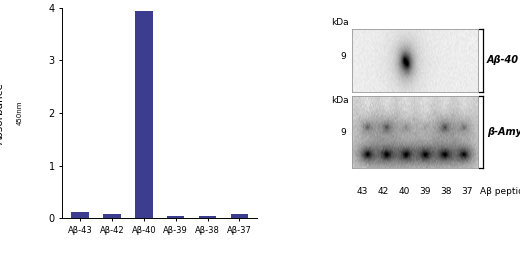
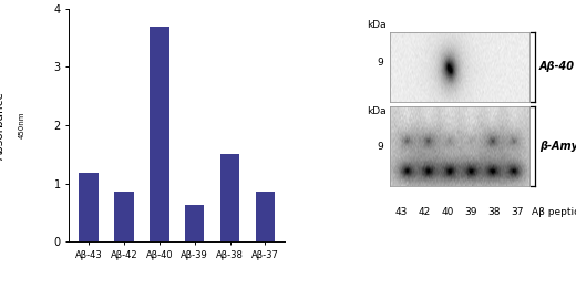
Aβ-43: 0.12 -> 1.18
Aβ-42: 0.08 -> 0.86
Aβ-40: 3.93 -> 3.70
Aβ-39: 0.05 -> 0.64
Aβ-38: 0.04 -> 1.50
Aβ-37: 0.08 -> 0.86
